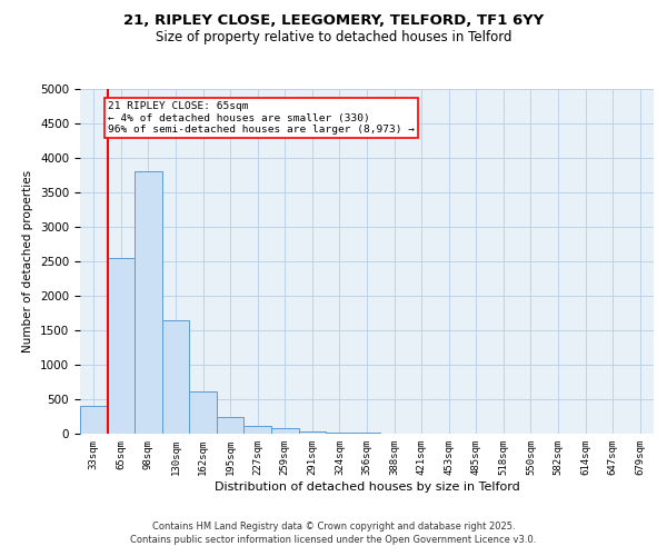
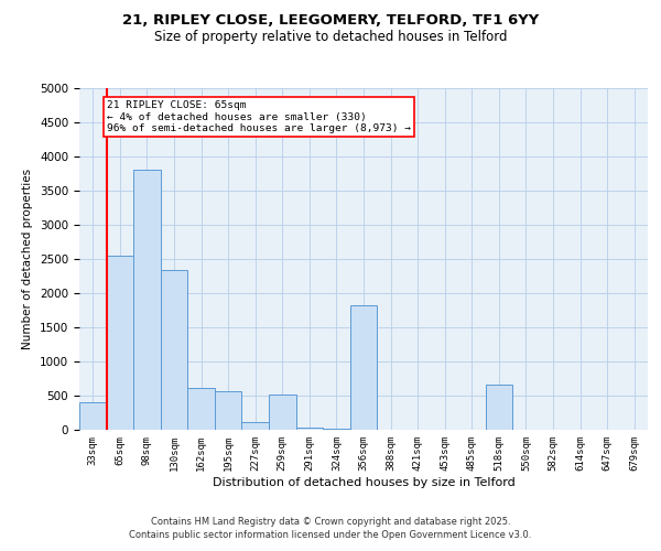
130sqm: 1650 -> 2340
195sqm: 240 -> 560
259sqm: 80 -> 520
356sqm: 10 -> 1820
518sqm: 0 -> 660
